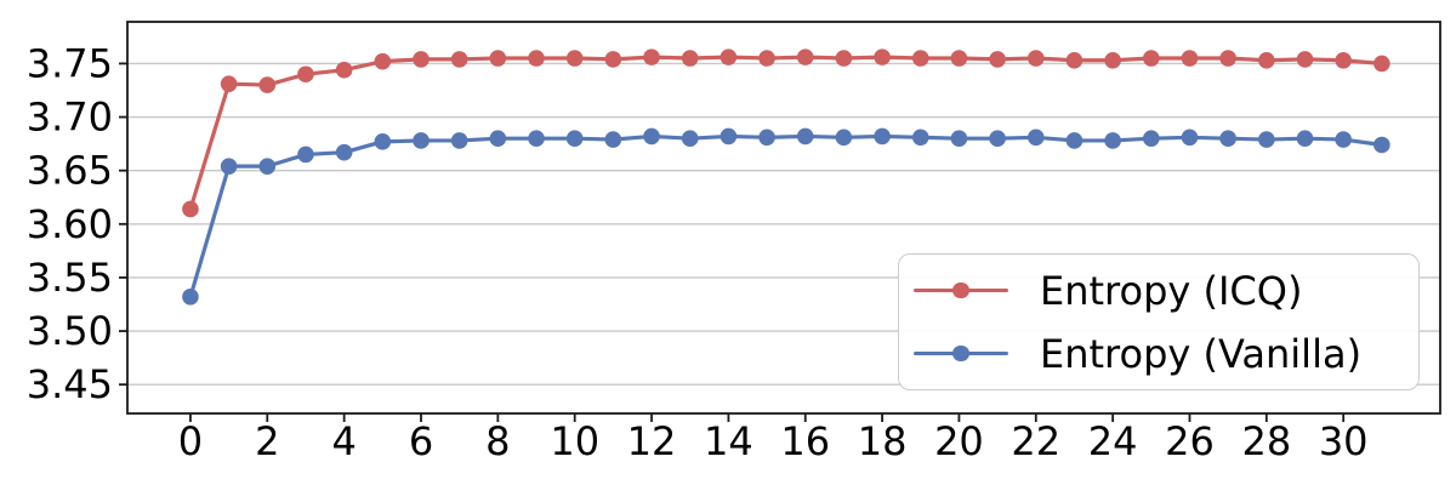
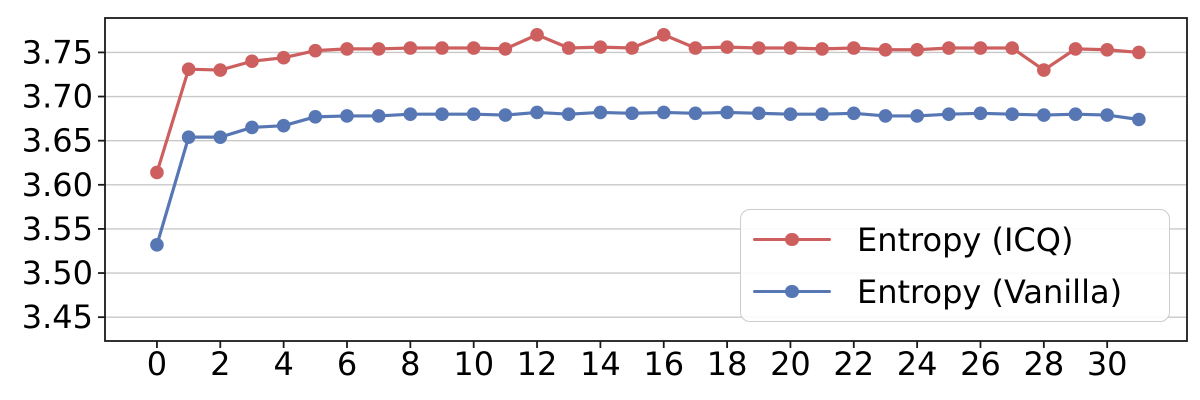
Entropy (ICQ)/12: 3.76 -> 3.77
Entropy (ICQ)/16: 3.76 -> 3.77
Entropy (ICQ)/28: 3.75 -> 3.73
